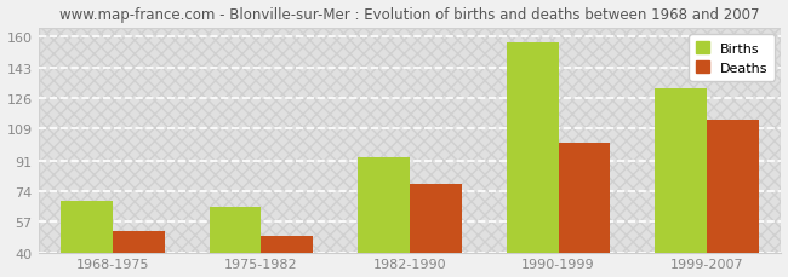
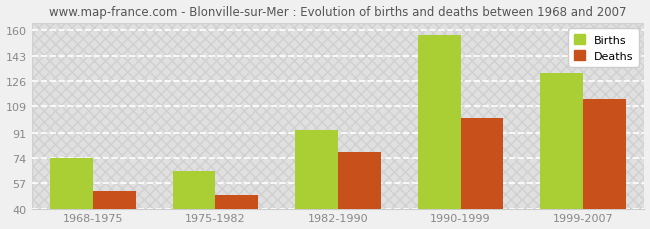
Births/1968-1975: 69 -> 74
